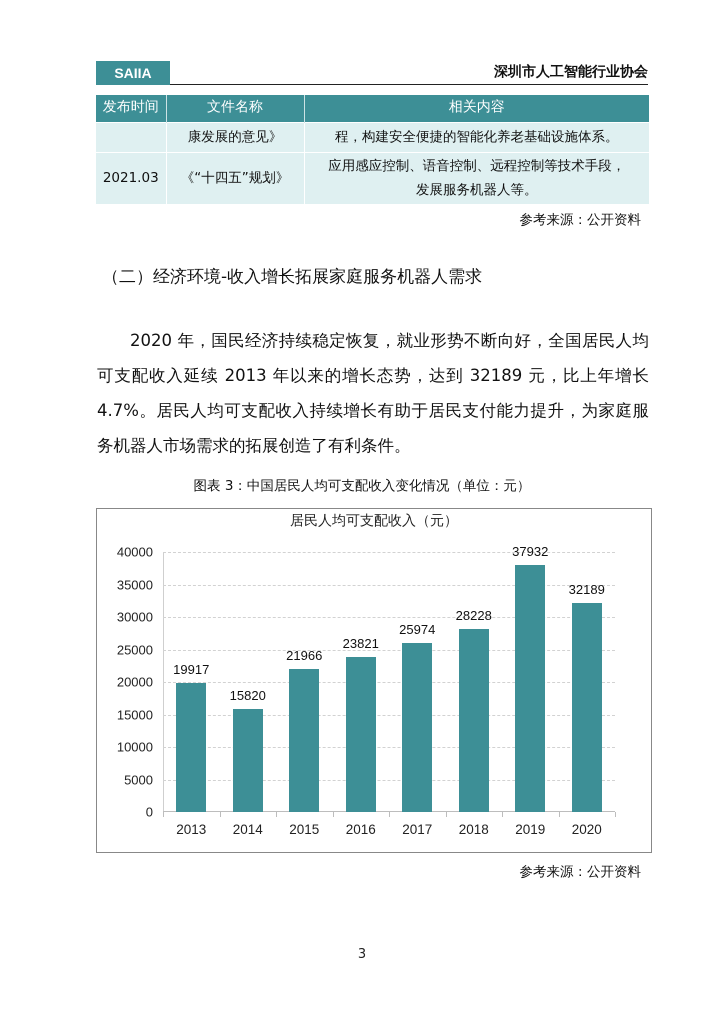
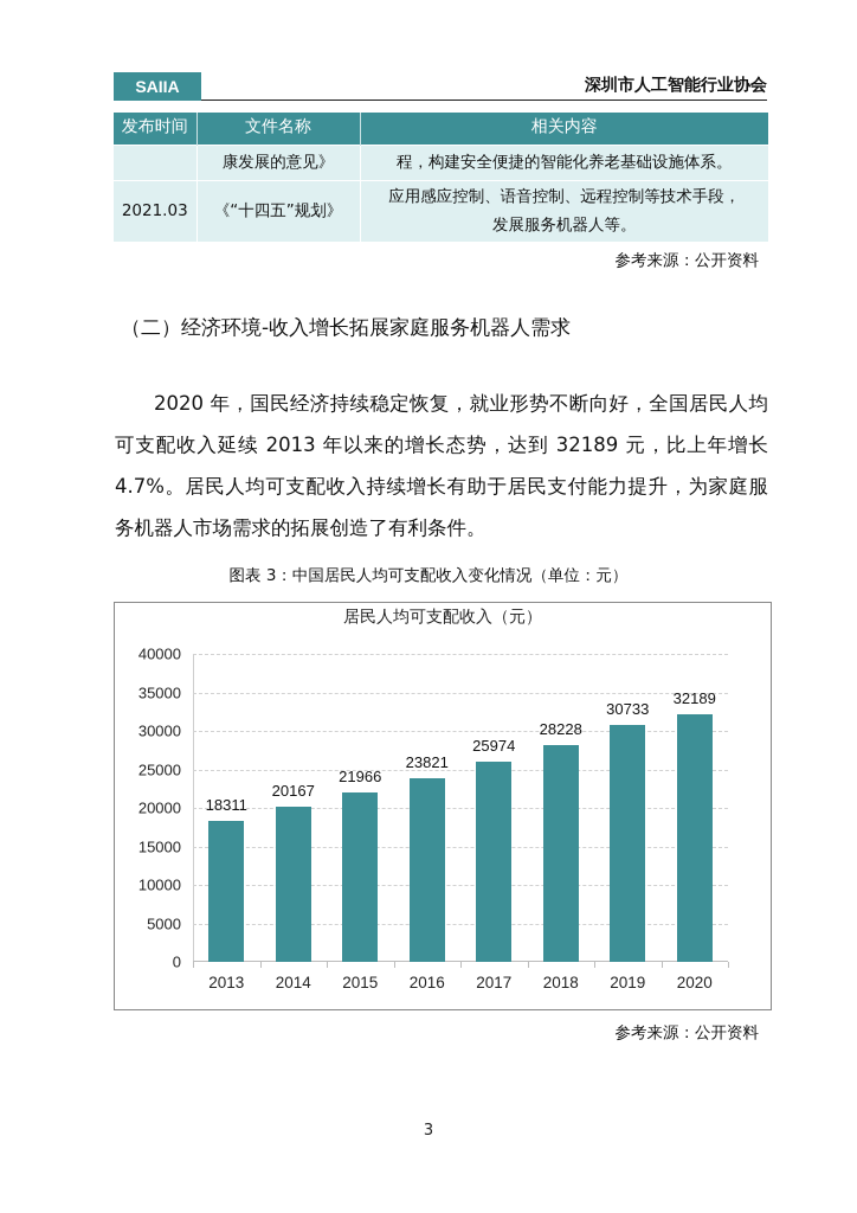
2013: 19917 -> 18311
2014: 15820 -> 20167
2019: 37932 -> 30733
